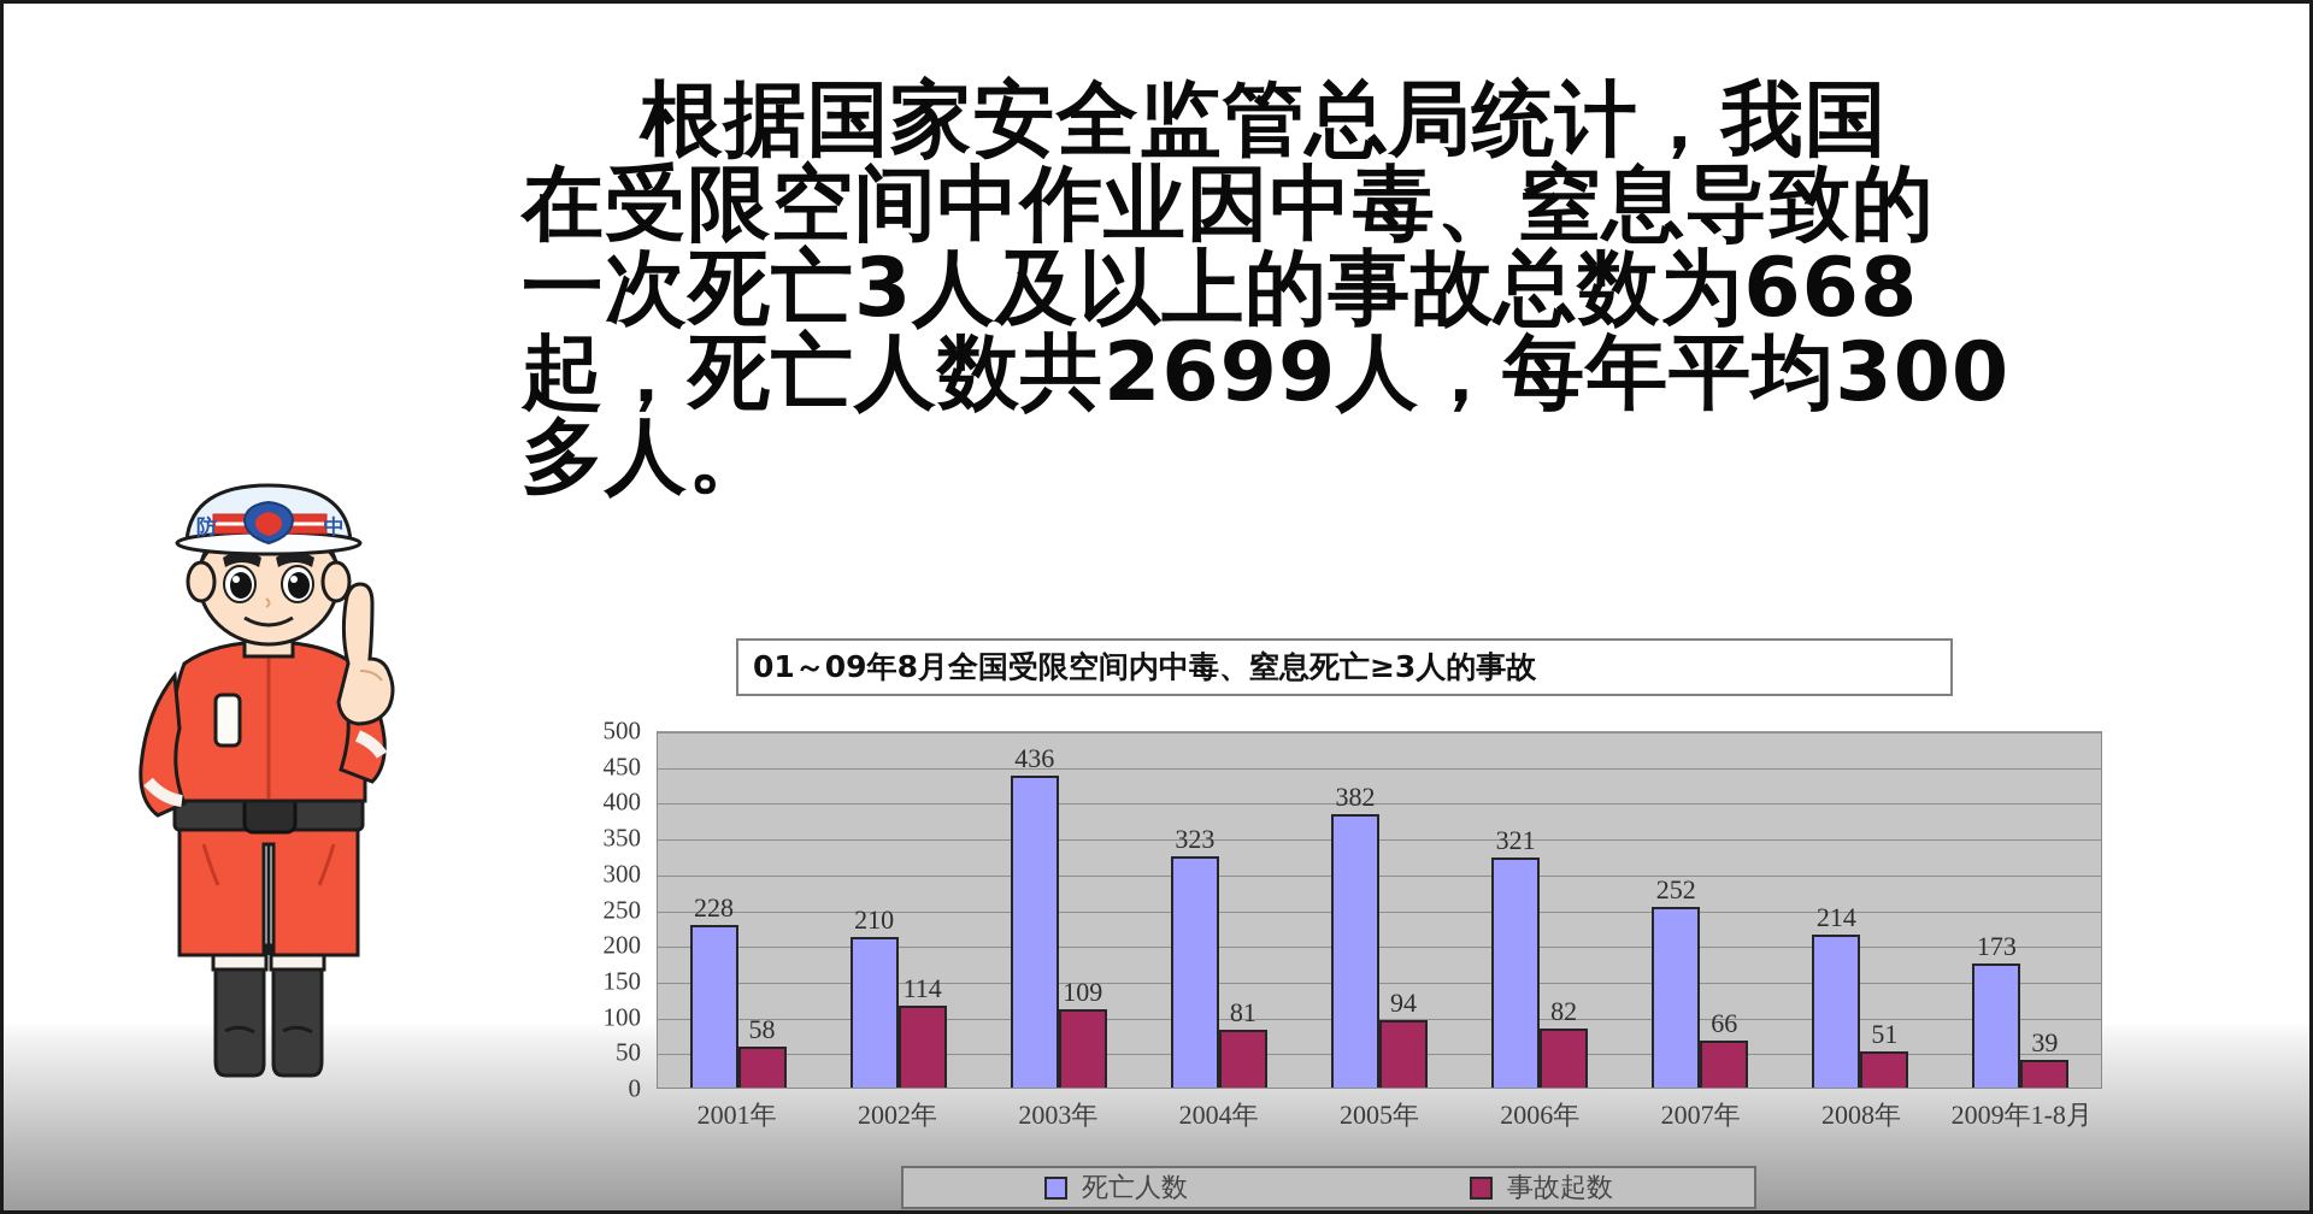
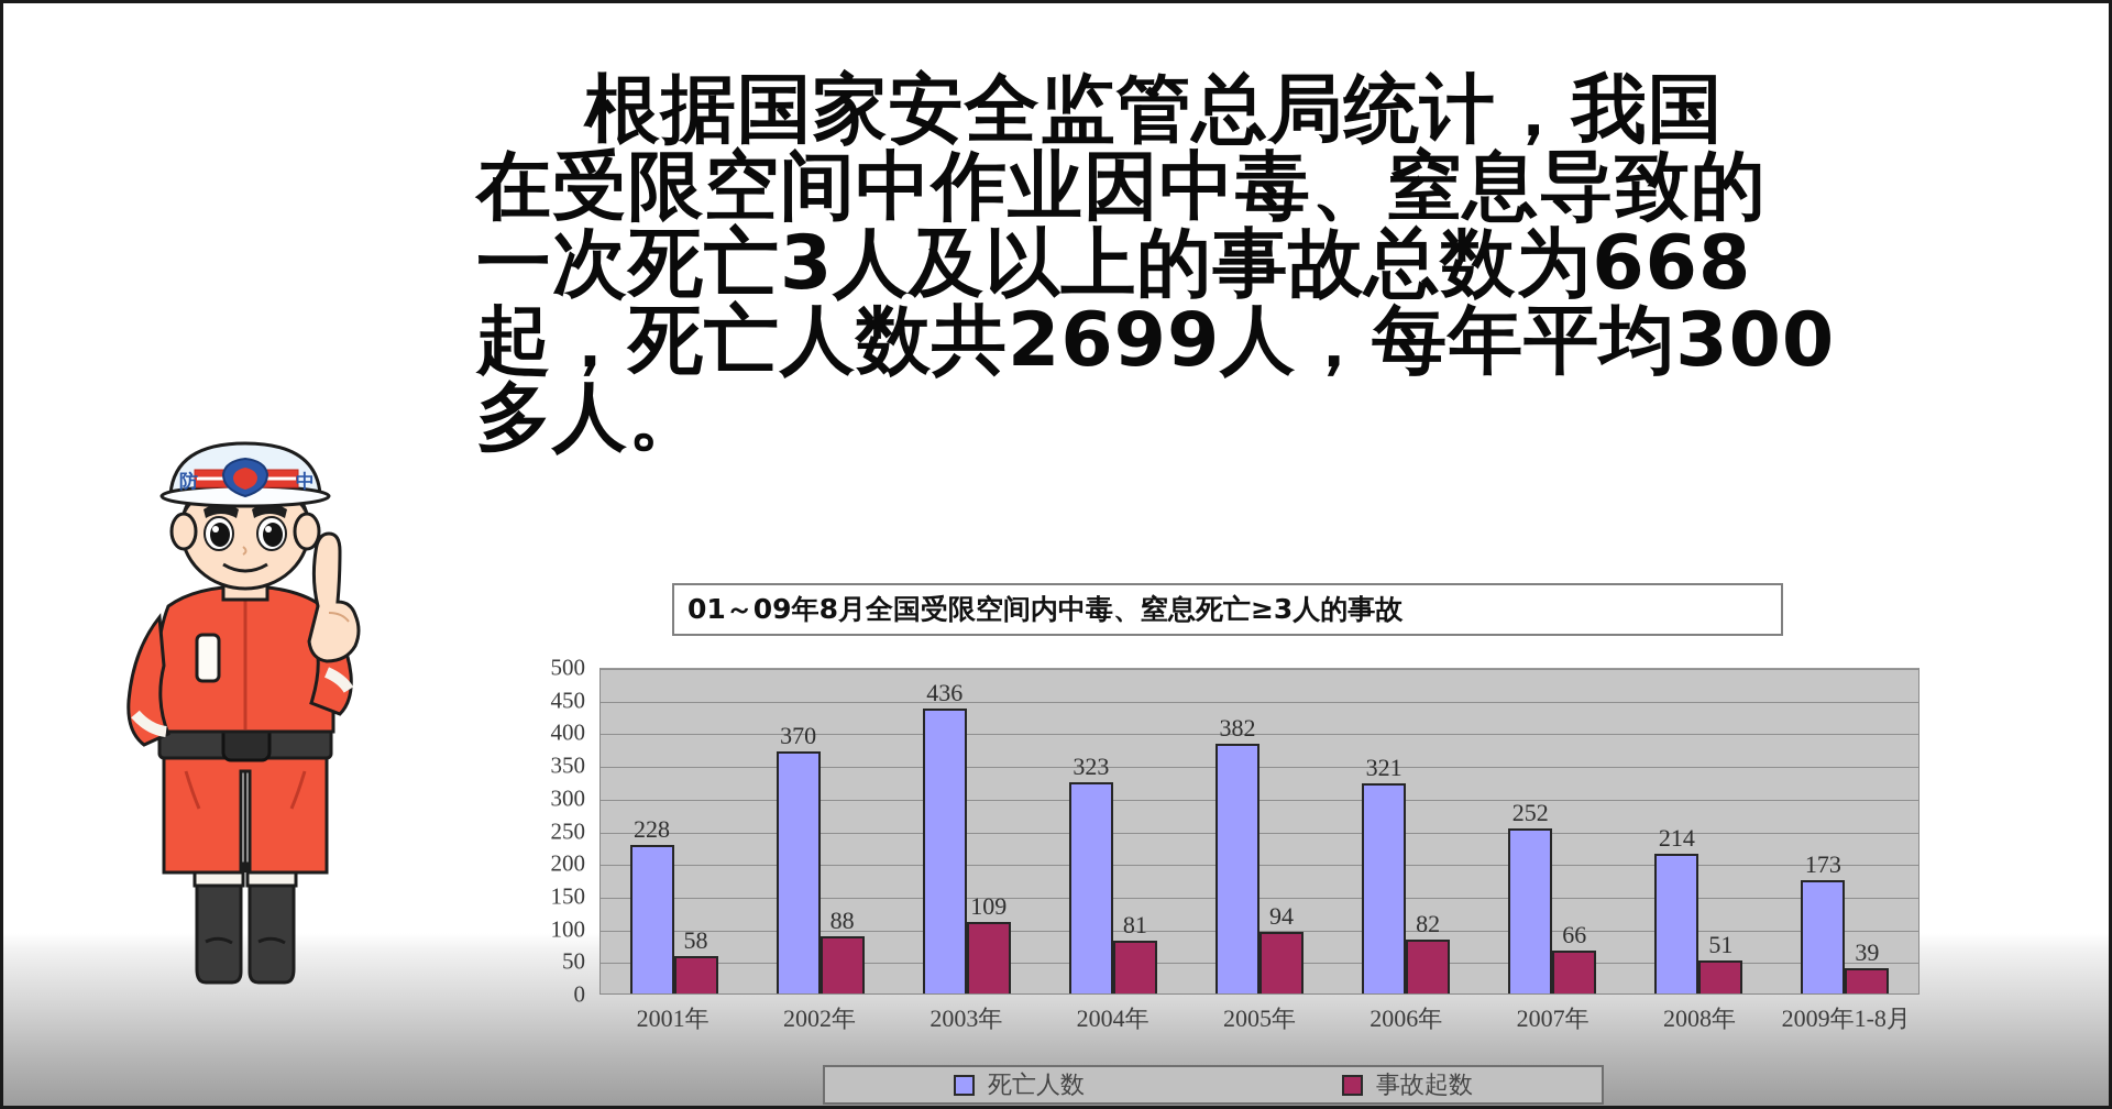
死亡人数/2002年: 210 -> 370
事故起数/2002年: 114 -> 88
